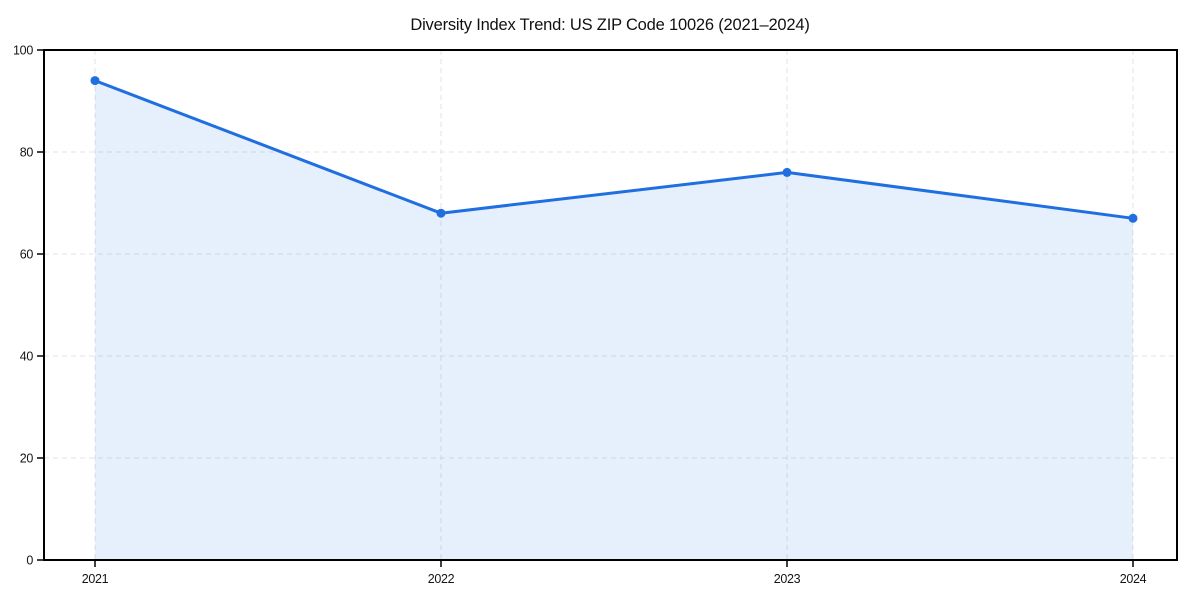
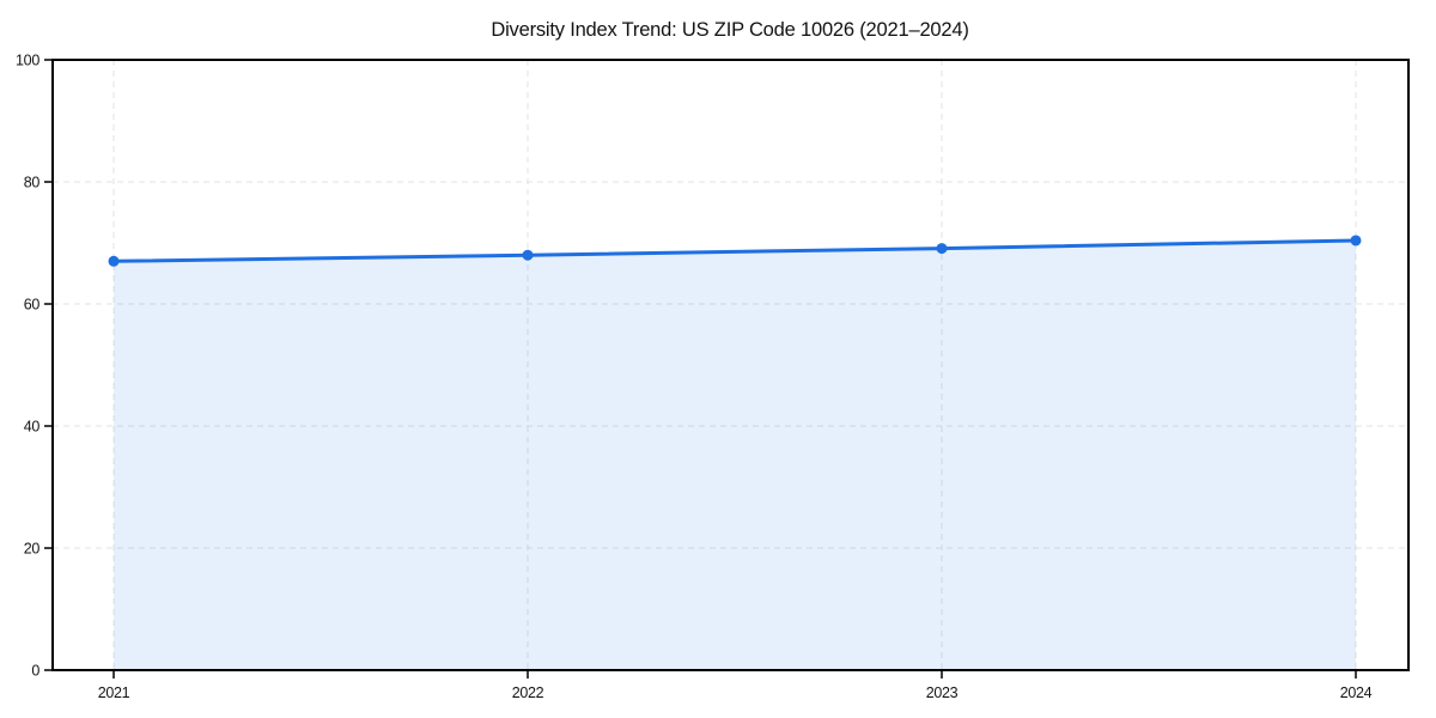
2021: 94 -> 67
2023: 76 -> 69
2024: 67 -> 70
